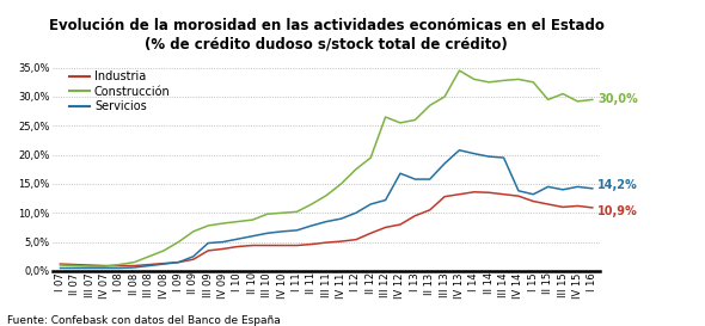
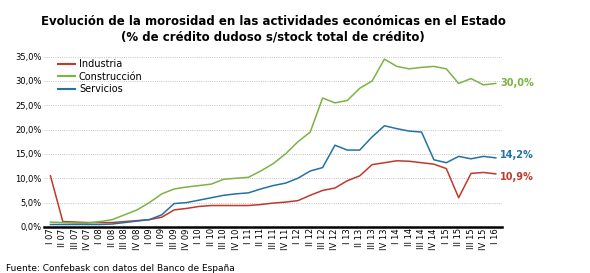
Industria/I 07: 1,2% -> 10,5%
Industria/II 15: 11,5% -> 6,0%
